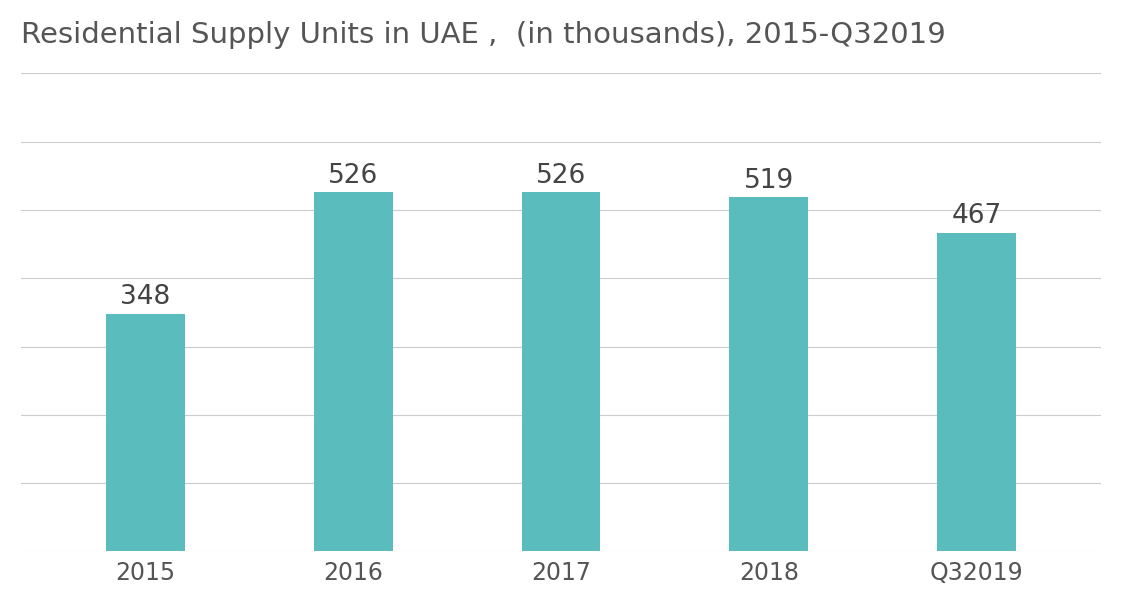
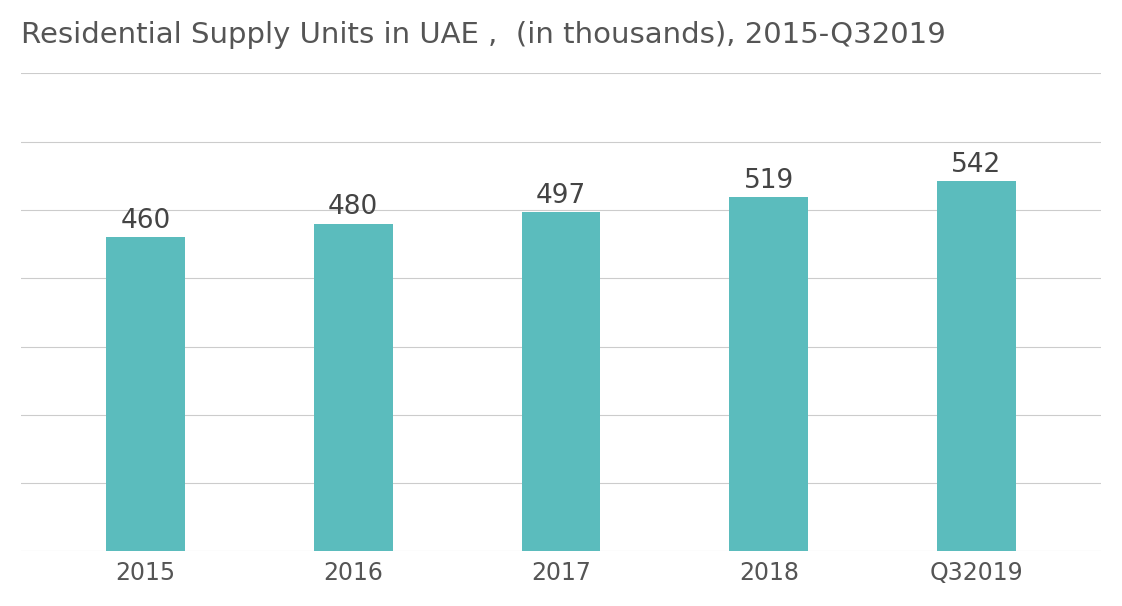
2015: 348 -> 460
2016: 526 -> 480
2017: 526 -> 497
Q32019: 467 -> 542
